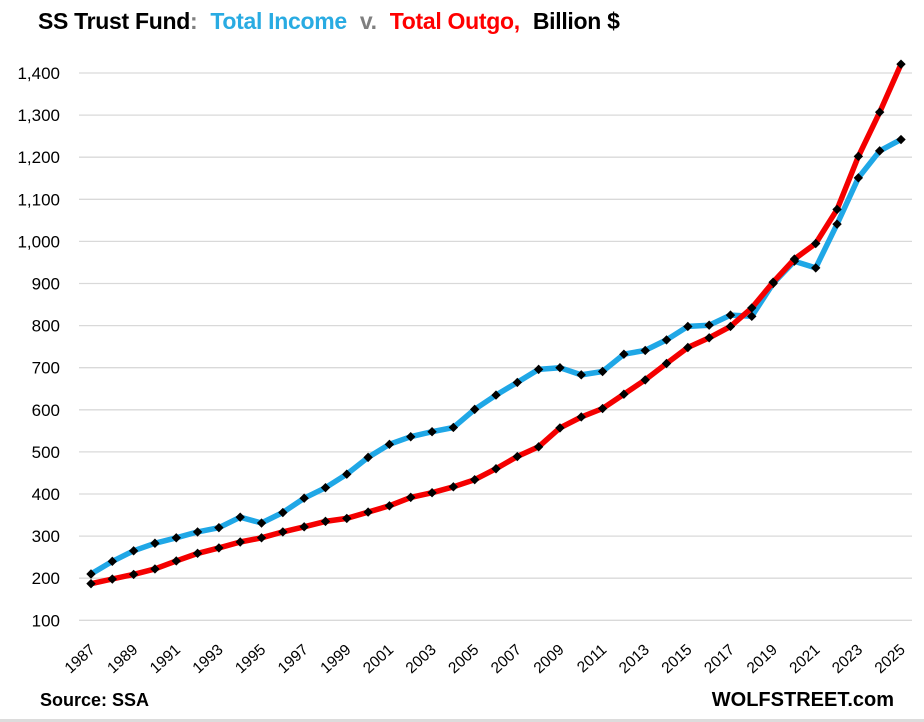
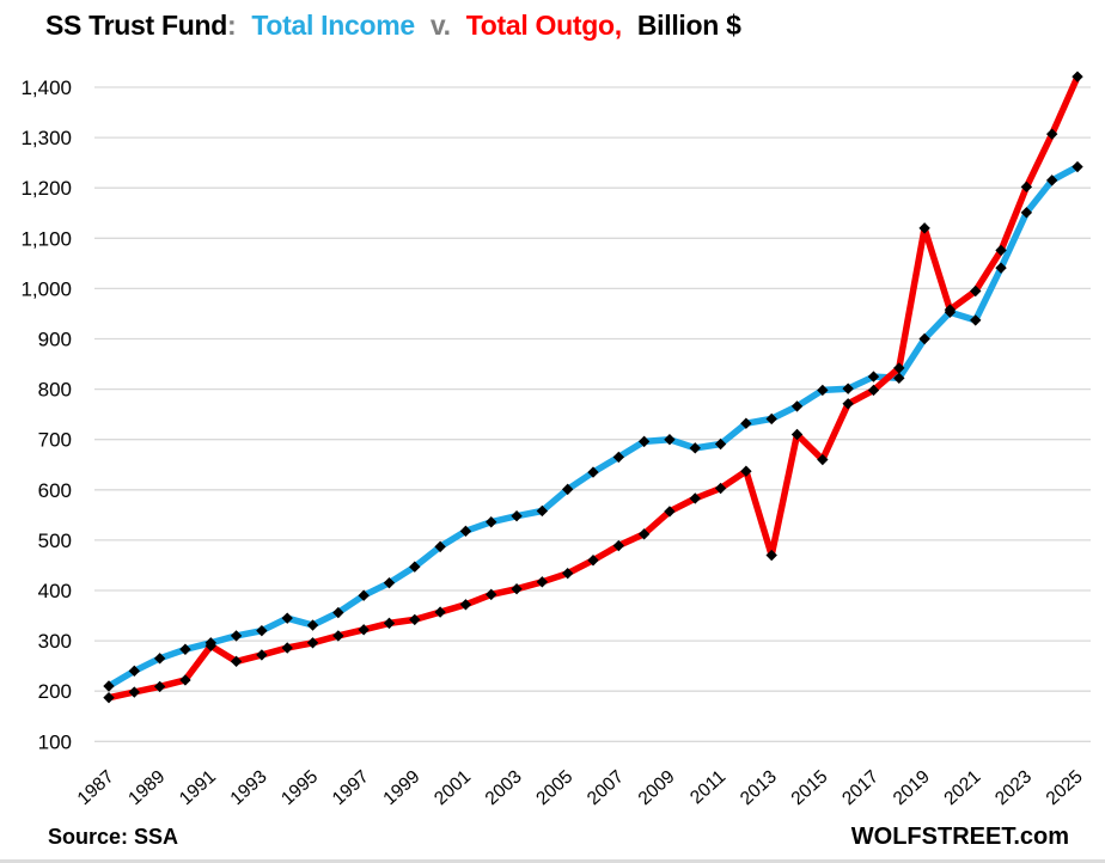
Total Outgo/1991: 240 -> 290
Total Outgo/2013: 670 -> 470
Total Outgo/2015: 750 -> 660
Total Outgo/2019: 900 -> 1120
